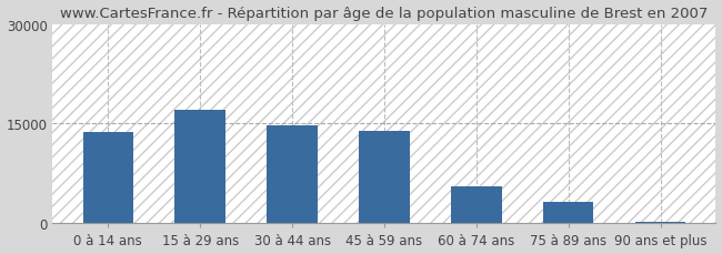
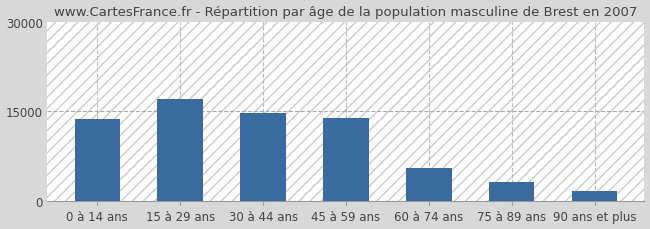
90 ans et plus: 300 -> 1800
